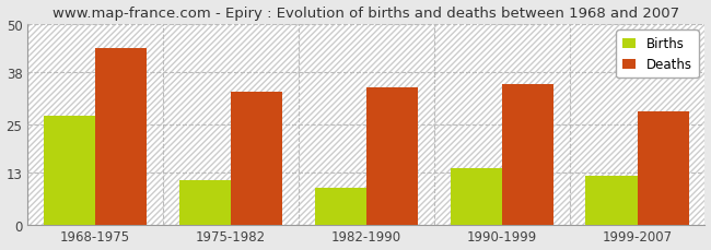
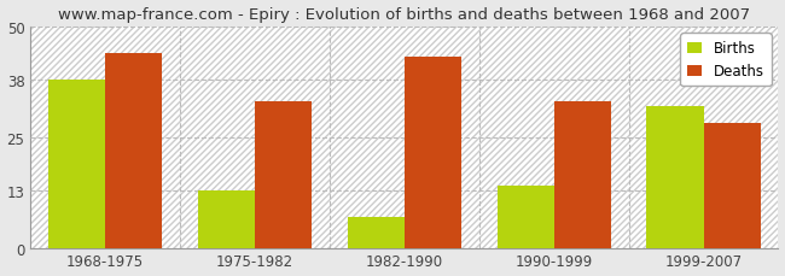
Births/1968-1975: 27 -> 38
Births/1975-1982: 11 -> 13
Births/1982-1990: 9 -> 7
Deaths/1982-1990: 34 -> 43
Deaths/1990-1999: 35 -> 33
Births/1999-2007: 12 -> 32
